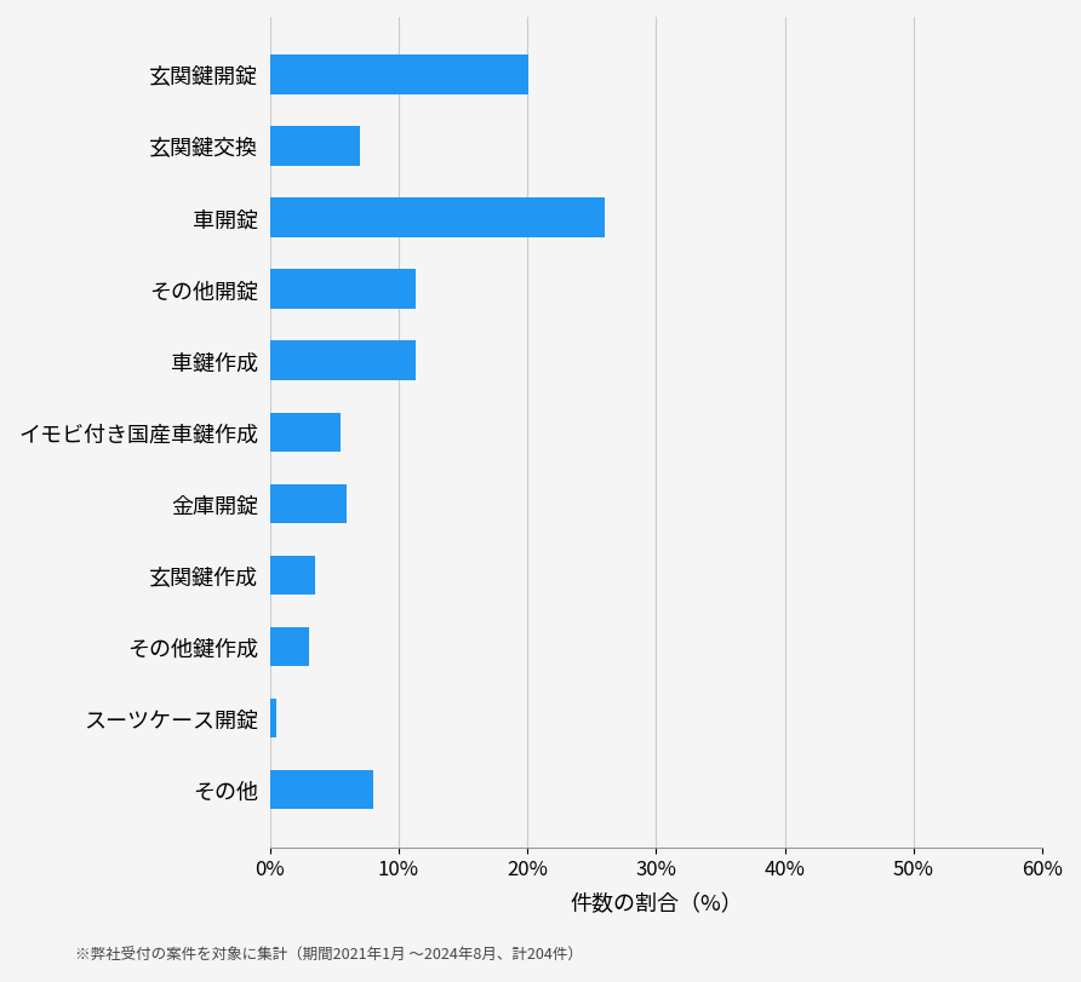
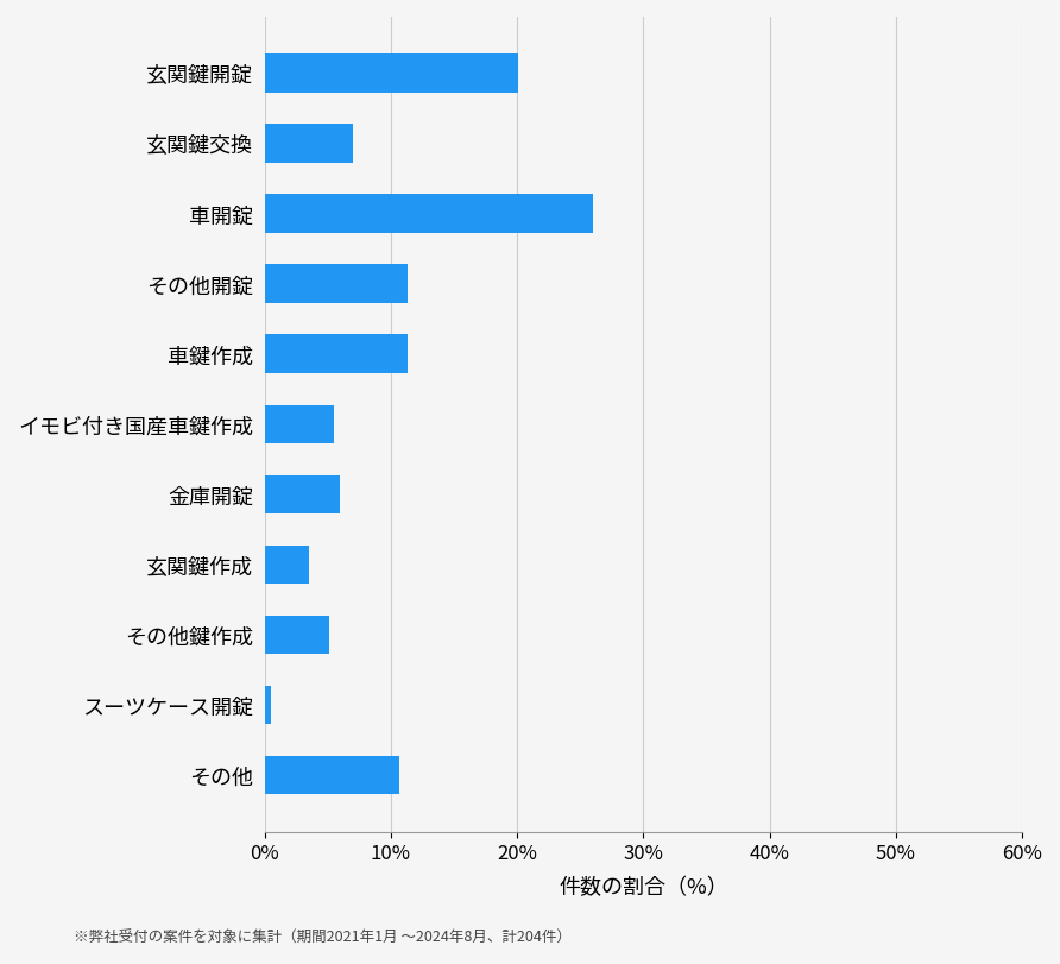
その他鍵作成: 3.0% -> 5.1%
その他: 8.0% -> 10.7%
